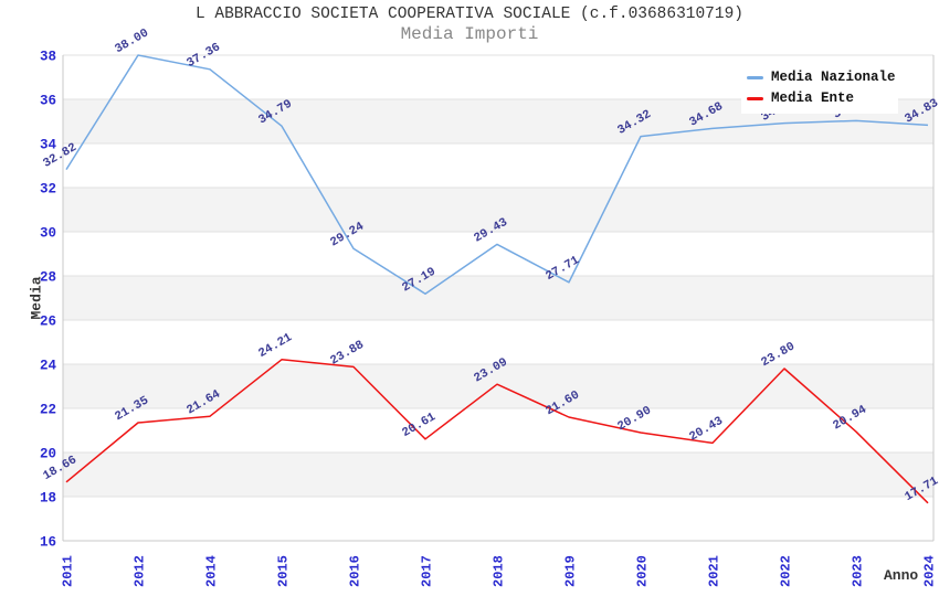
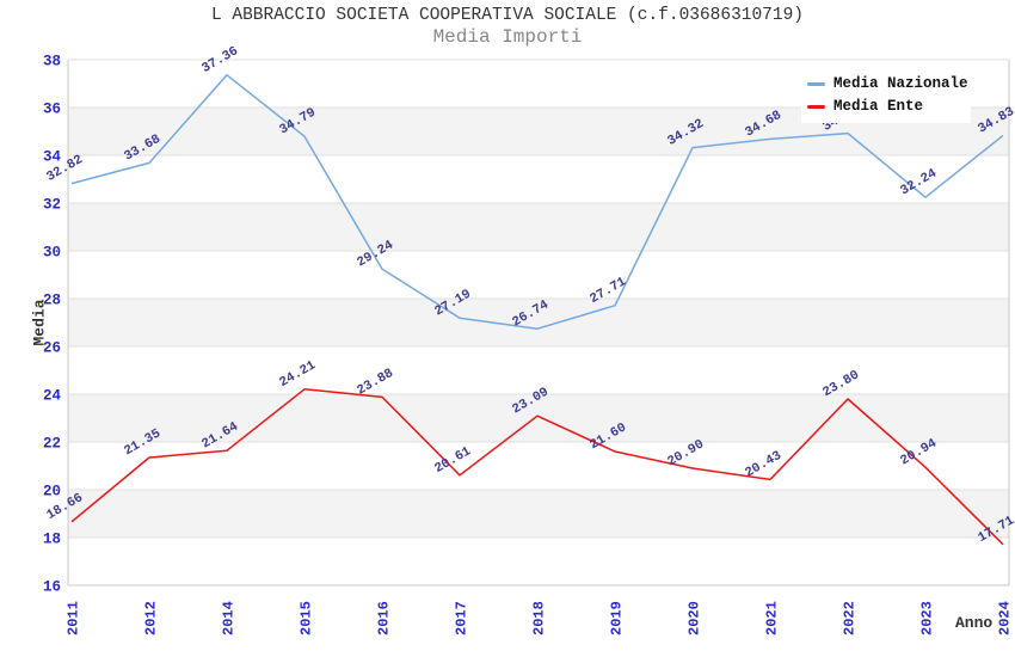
Media Nazionale/2012: 38.00 -> 33.68
Media Nazionale/2018: 29.43 -> 26.74
Media Nazionale/2023: 35.03 -> 32.24
